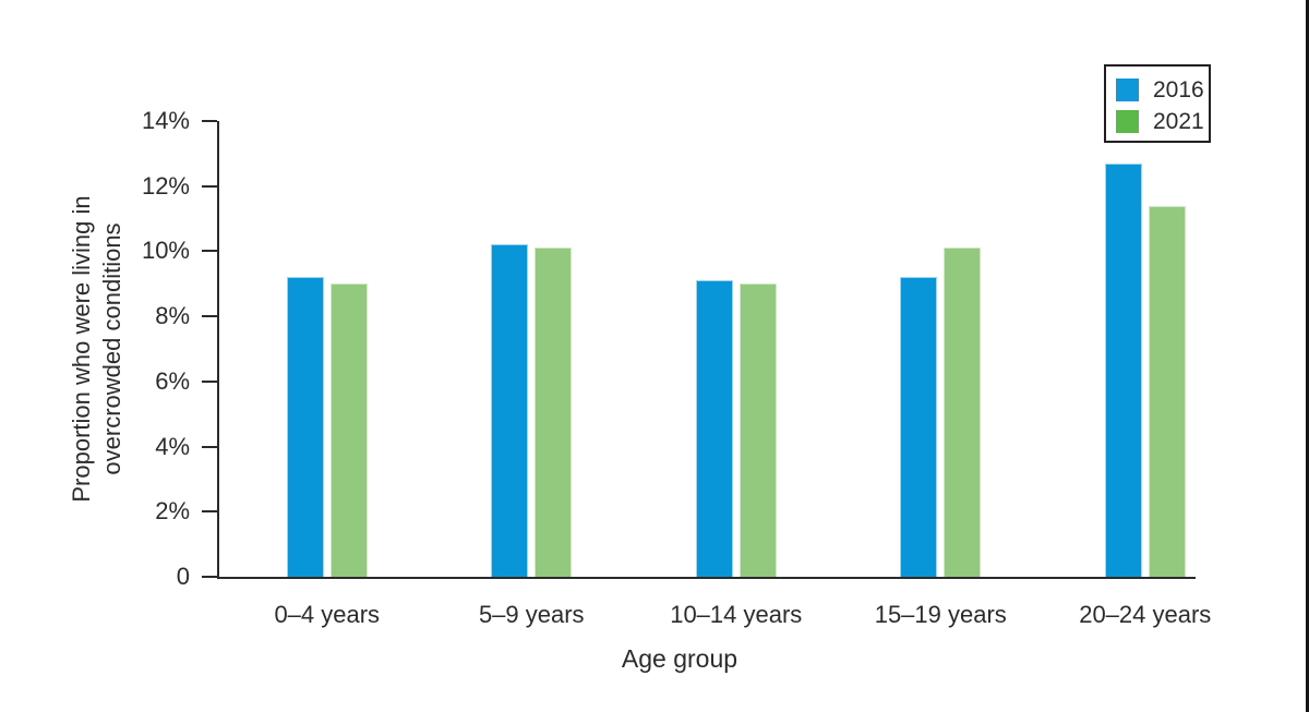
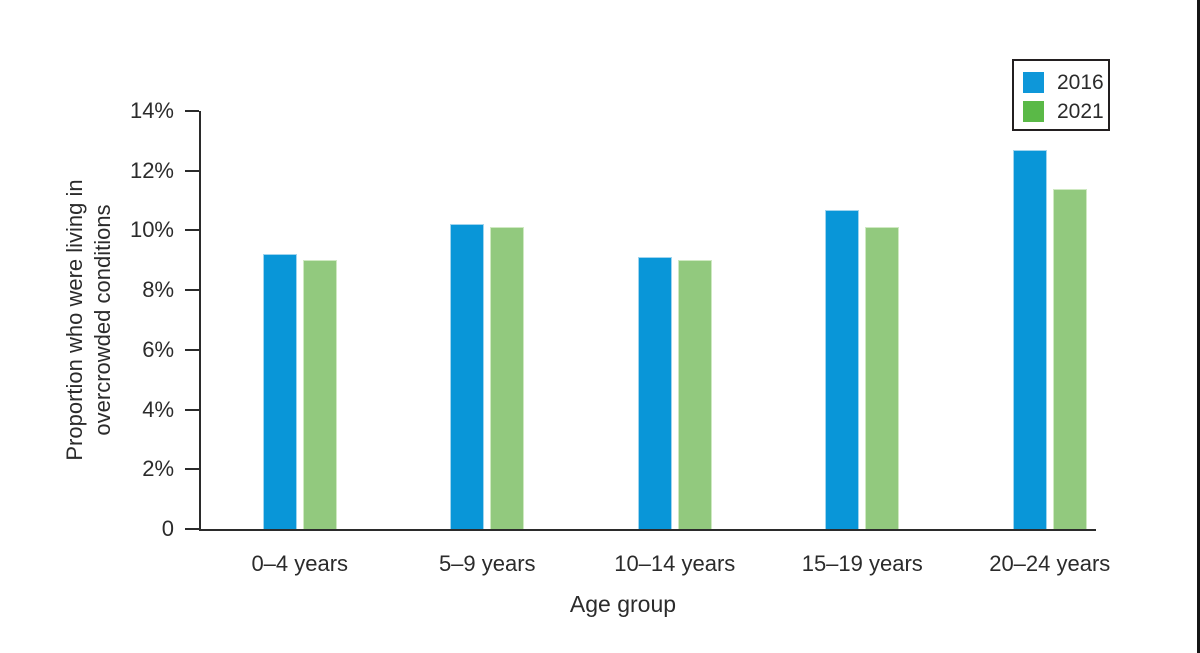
2016/15–19 years: 9.2% -> 10.7%
